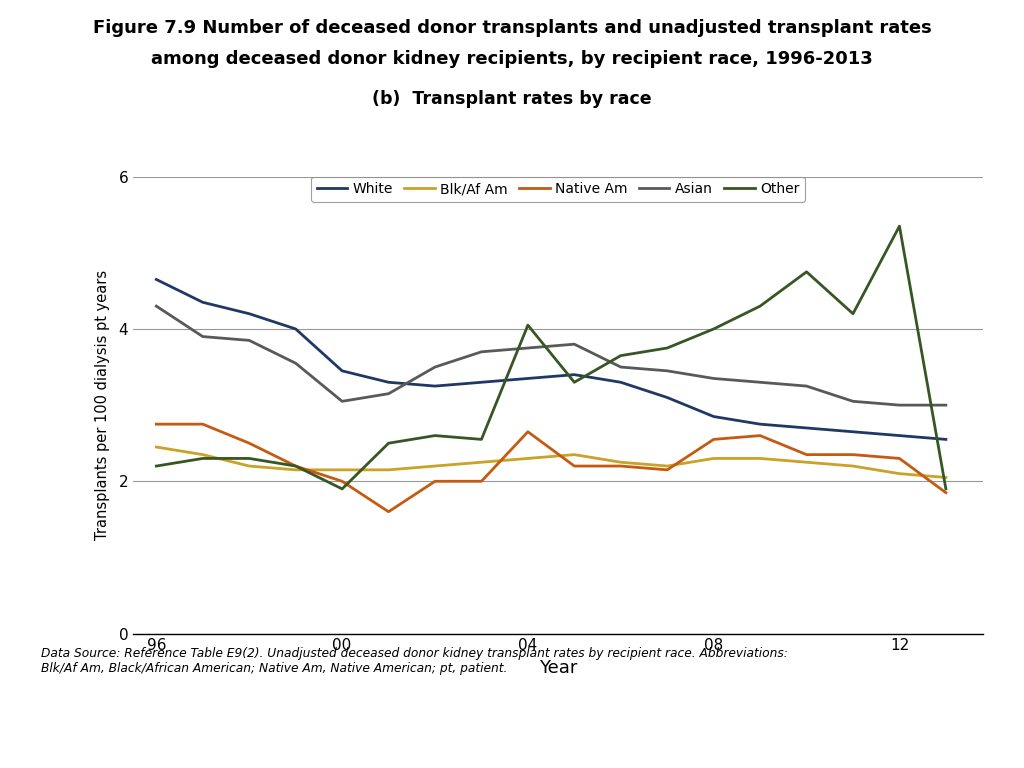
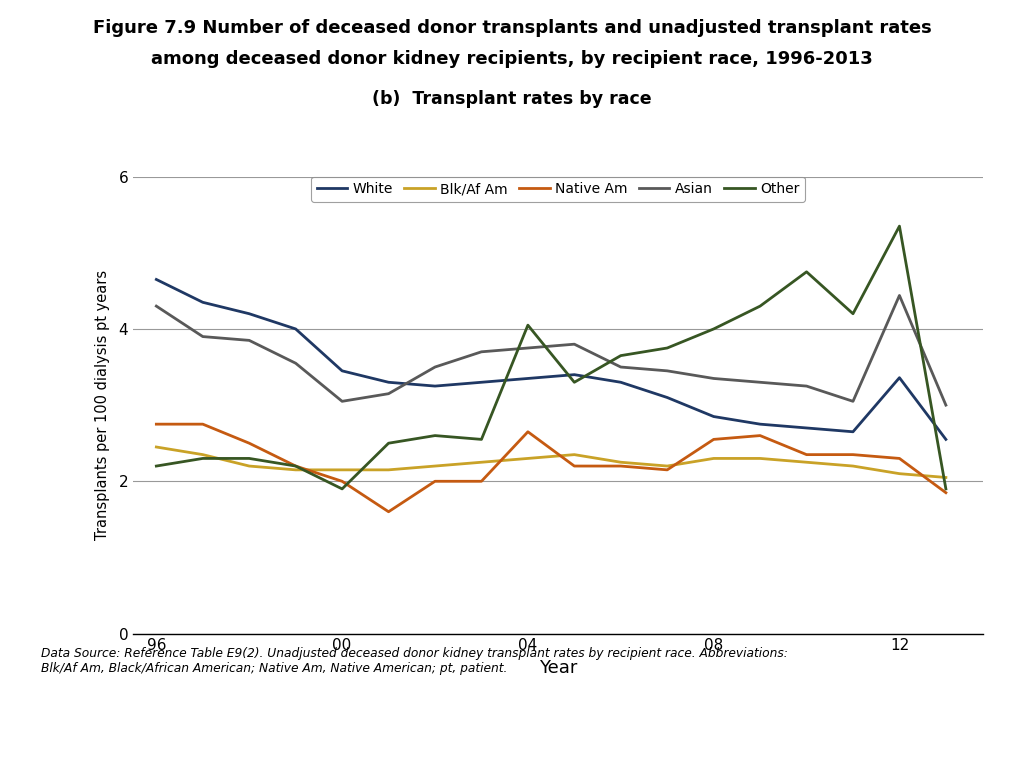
White/12: 2.60 -> 3.36
Asian/12: 3.00 -> 4.44
